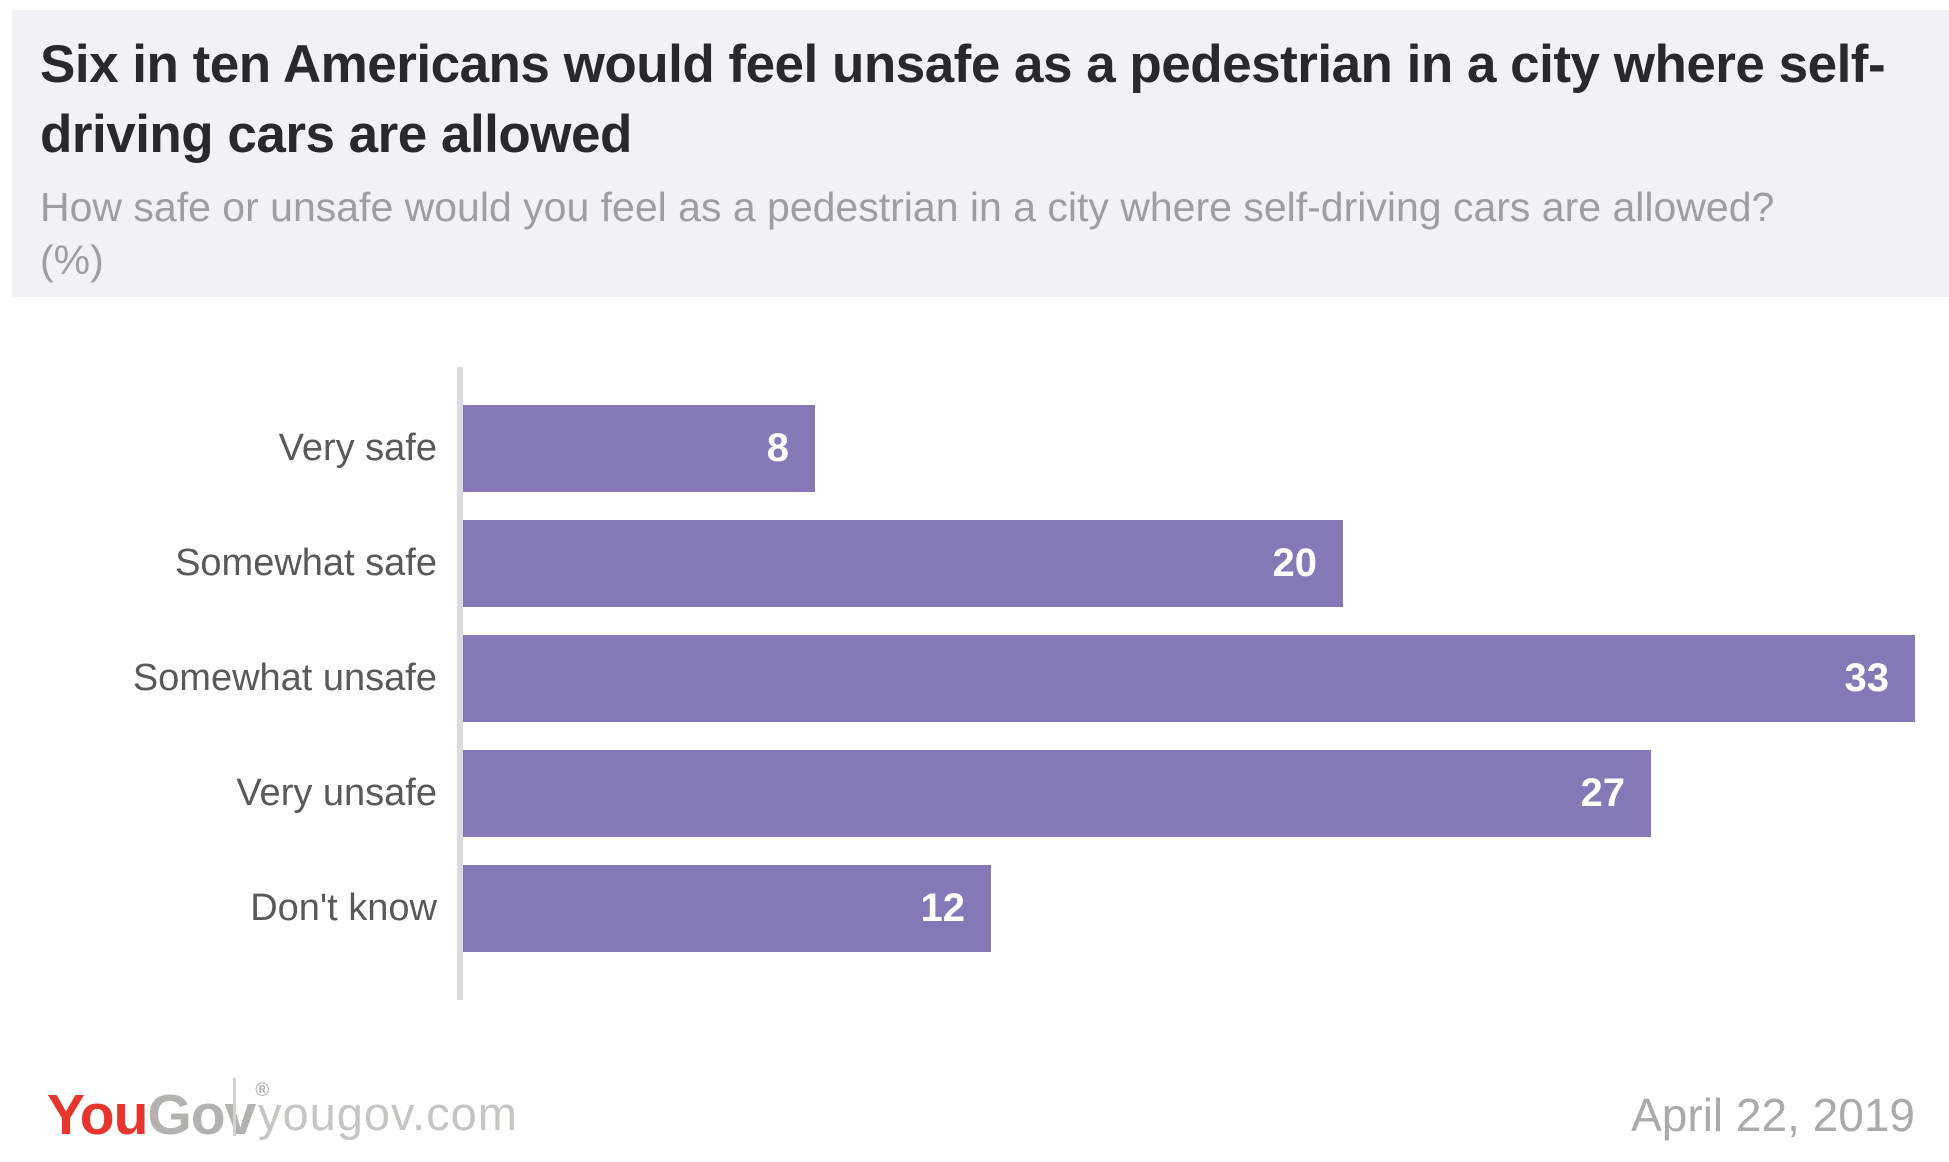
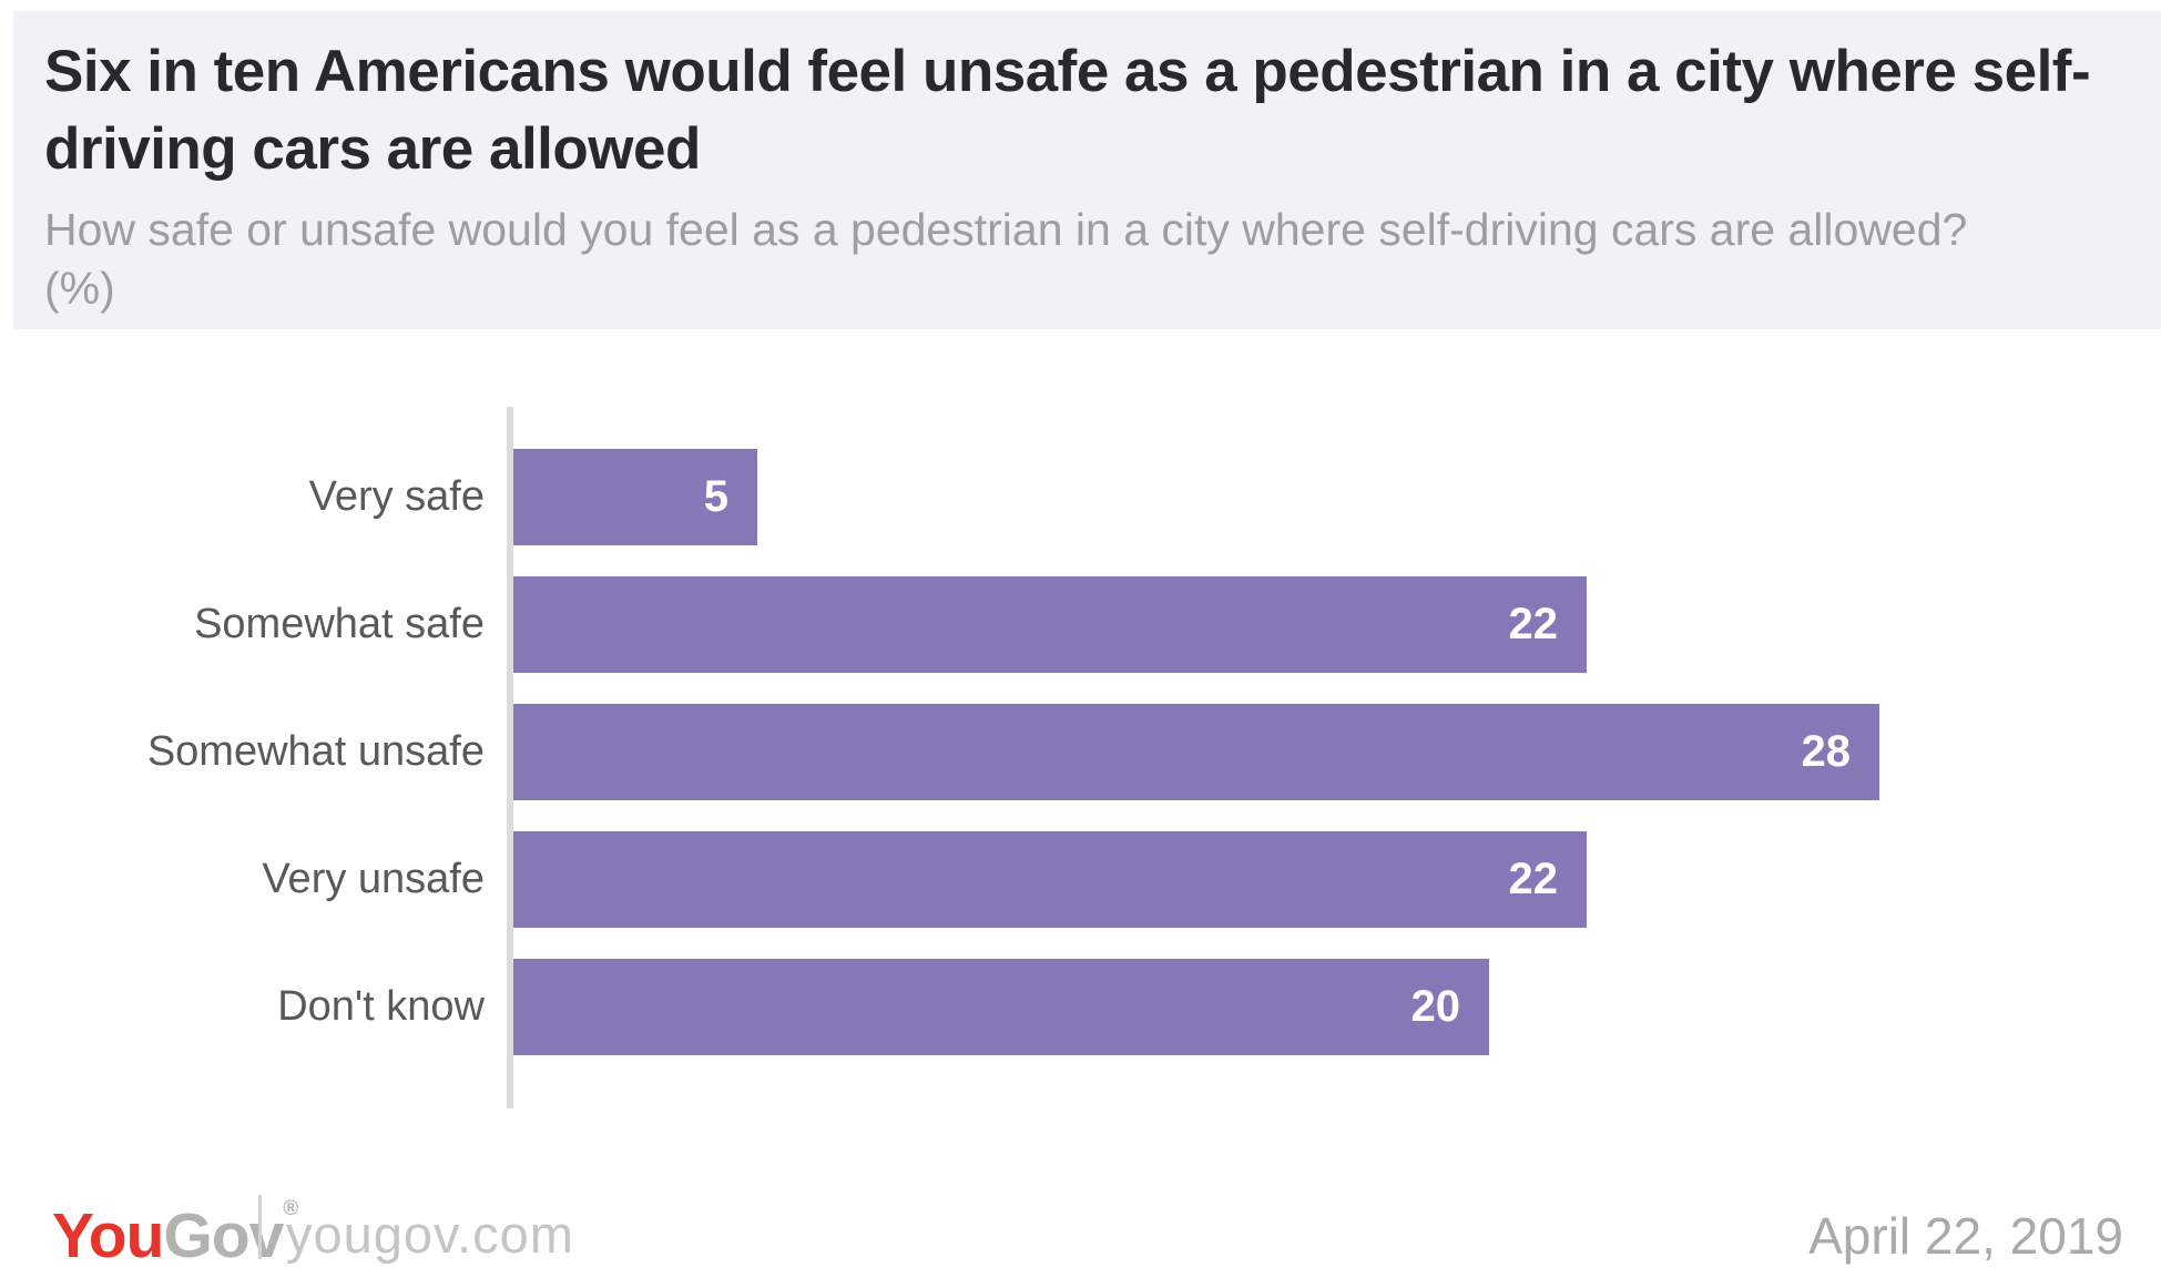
Very safe: 8 -> 5
Somewhat safe: 20 -> 22
Somewhat unsafe: 33 -> 28
Very unsafe: 27 -> 22
Don't know: 12 -> 20
